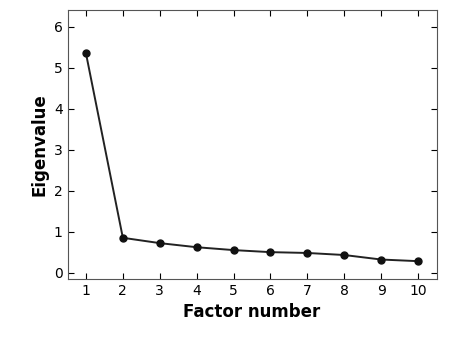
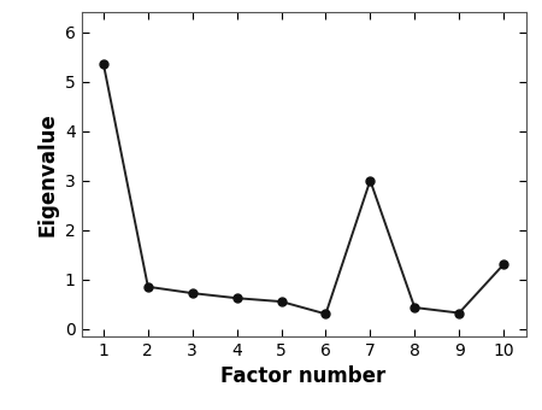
6: 0.50 -> 0.30
7: 0.48 -> 3.00
10: 0.28 -> 1.30
